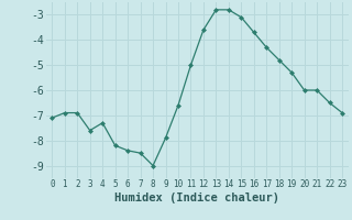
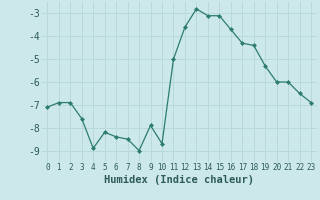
4: -7.3 -> -8.9
10: -6.6 -> -8.7
14: -2.8 -> -3.1
18: -4.8 -> -4.4
